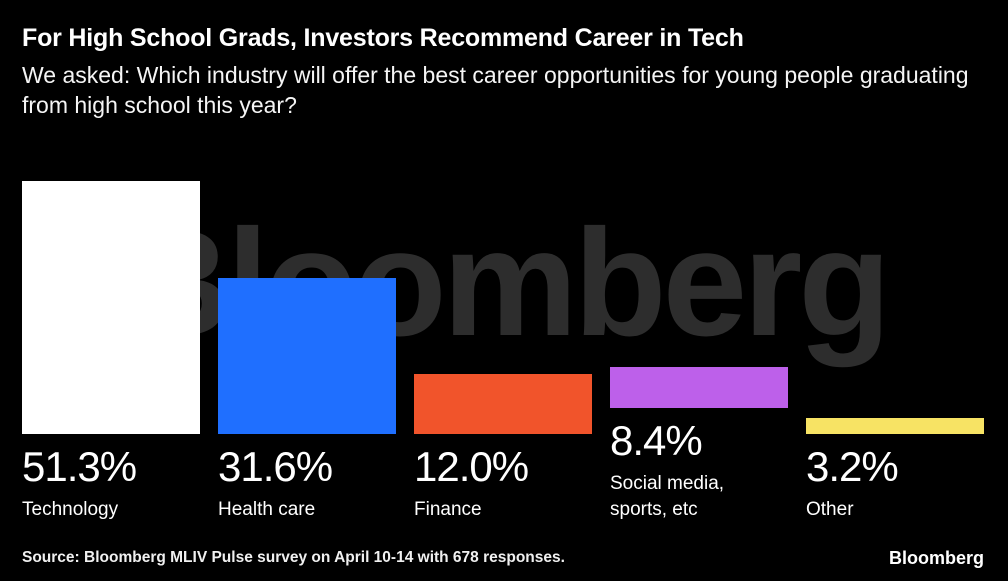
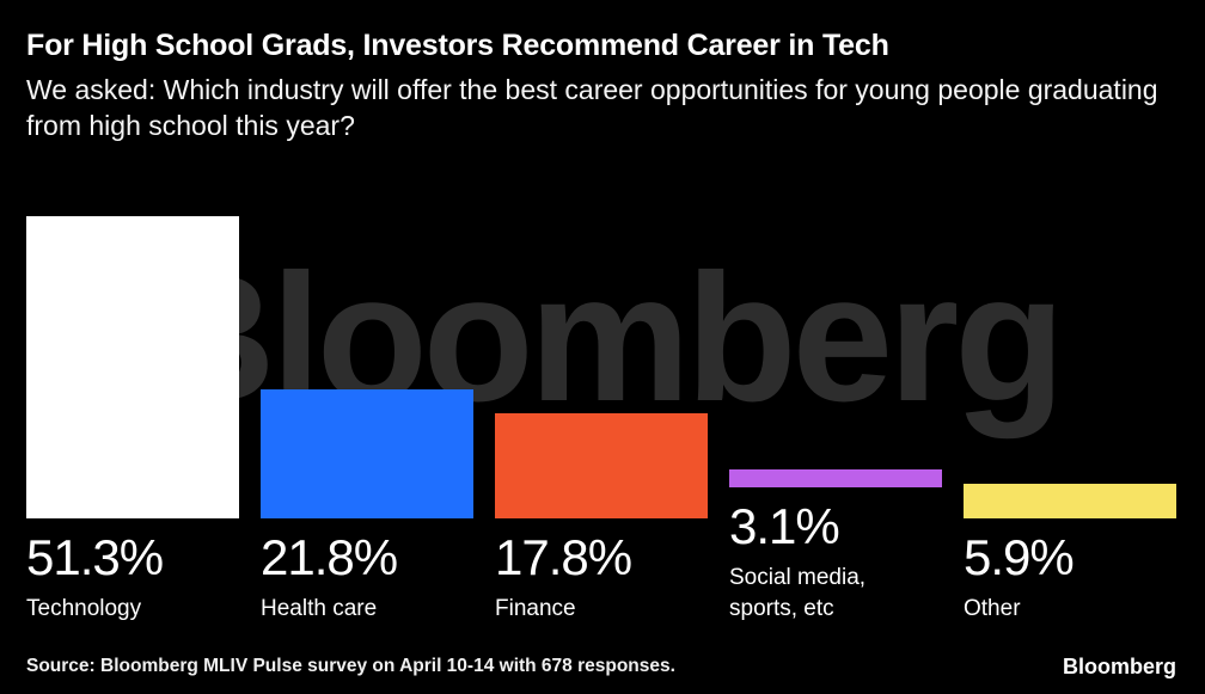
Health care: 31.6% -> 21.8%
Finance: 12.0% -> 17.8%
Social media, sports, etc: 8.4% -> 3.1%
Other: 3.2% -> 5.9%
